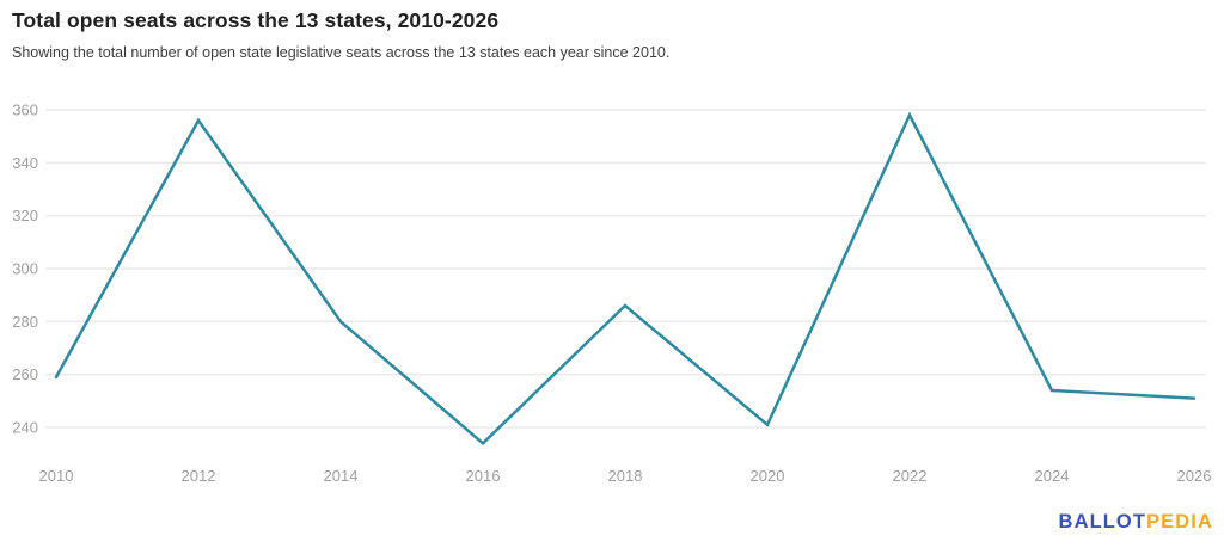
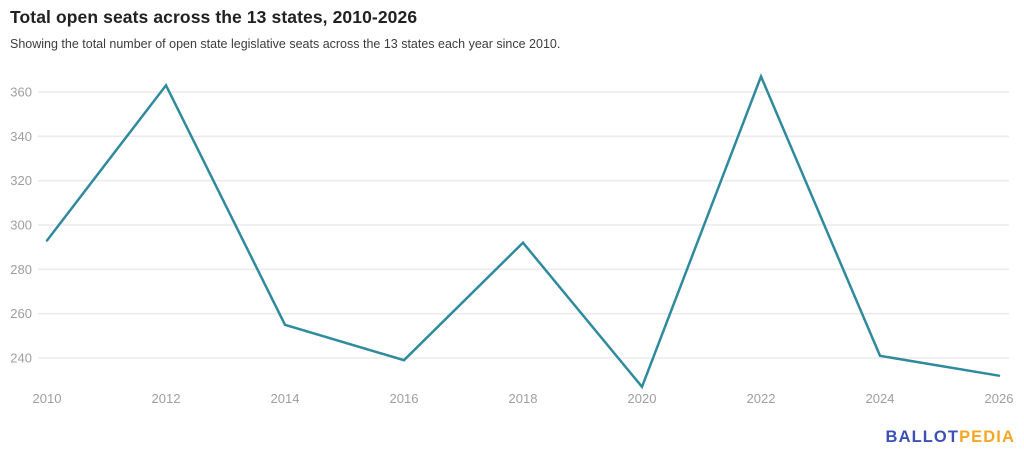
2010: 259 -> 293
2012: 356 -> 363
2014: 280 -> 255
2016: 234 -> 239
2018: 286 -> 292
2020: 241 -> 227
2022: 358 -> 367
2024: 254 -> 241
2026: 251 -> 232
